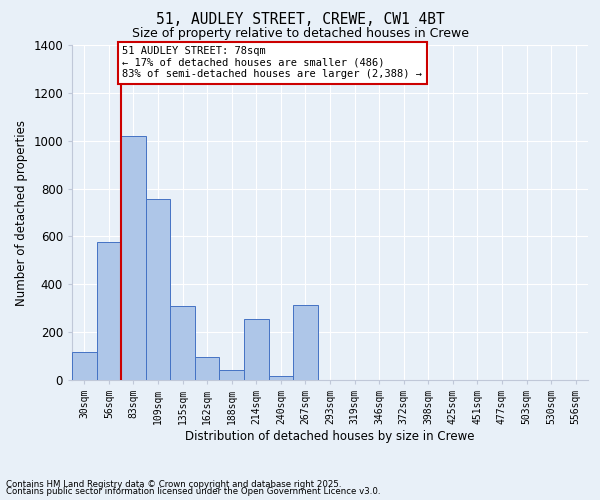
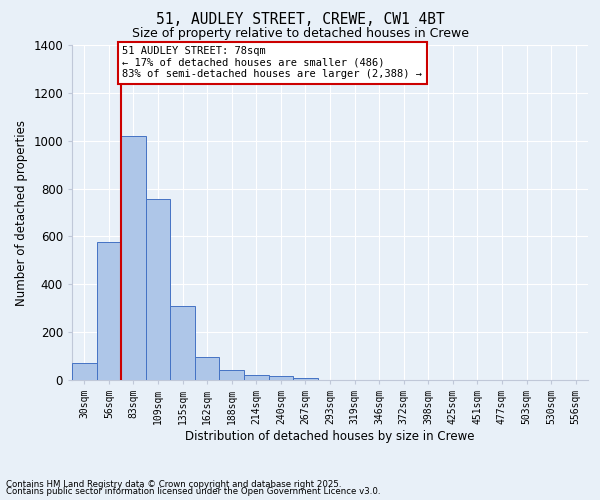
30sqm: 115 -> 70
214sqm: 255 -> 22
267sqm: 315 -> 10
